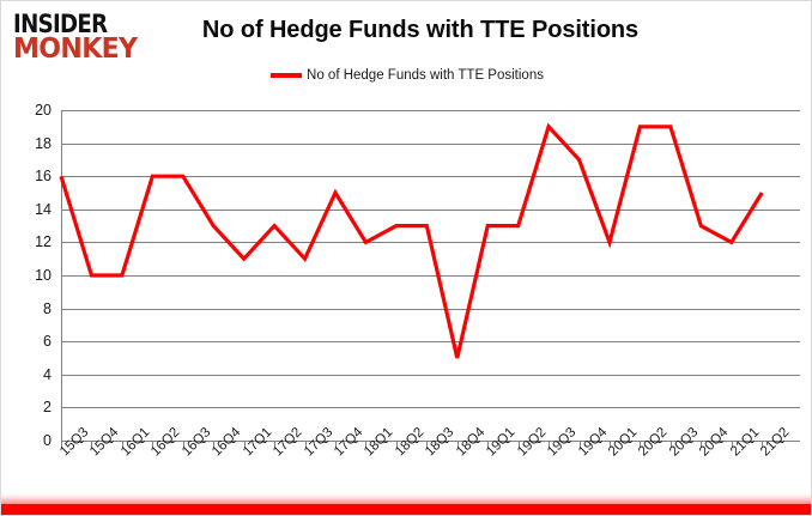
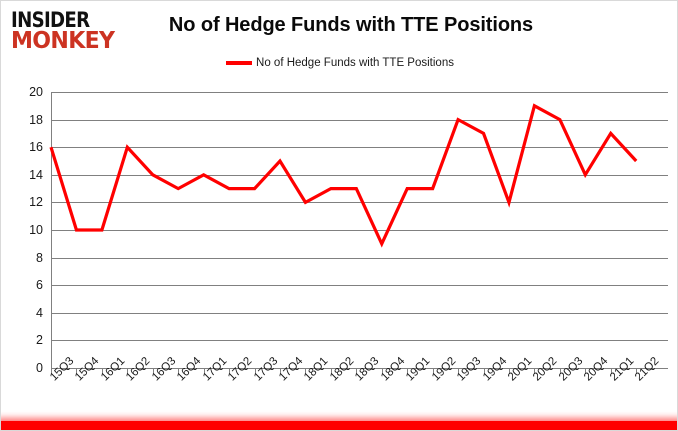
16Q3: 16 -> 14
17Q1: 11 -> 14
17Q3: 11 -> 13
18Q4: 5 -> 9
19Q3: 19 -> 18
20Q3: 19 -> 18
20Q4: 13 -> 14
21Q1: 12 -> 17
